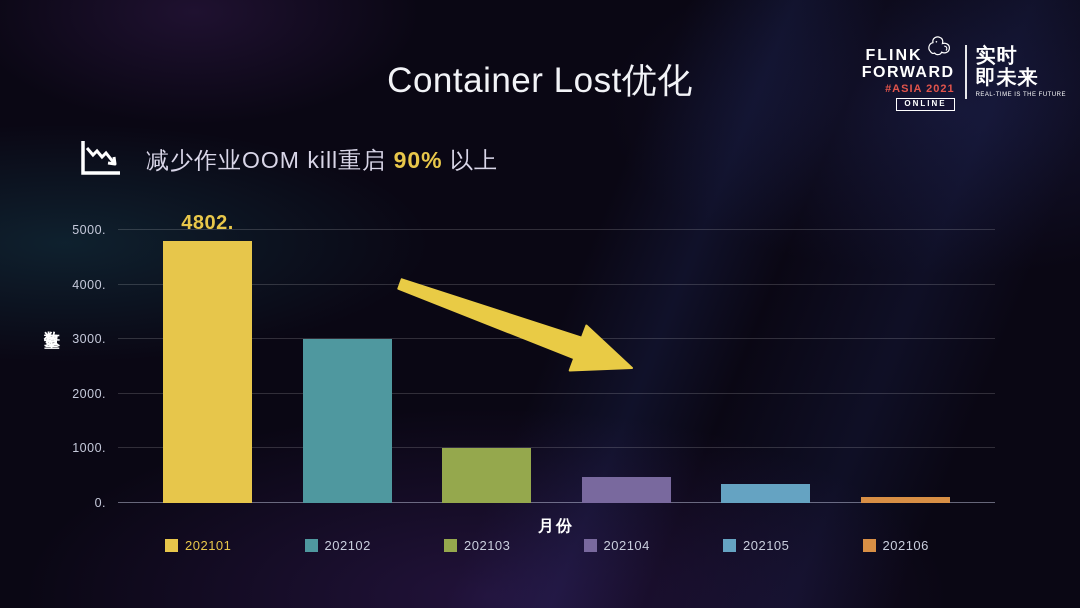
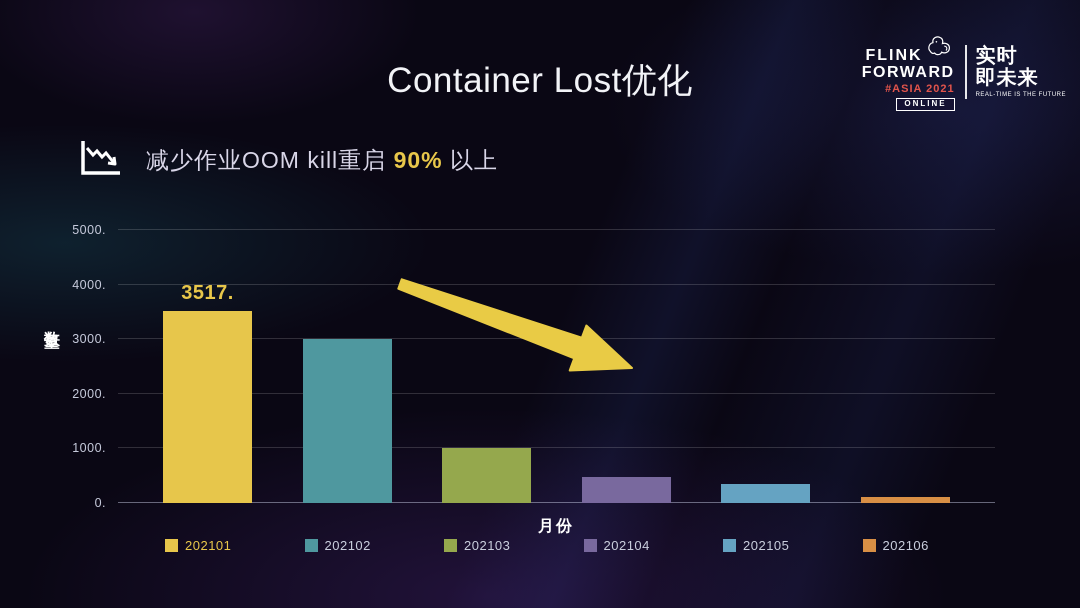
202101: 4802 -> 3517
